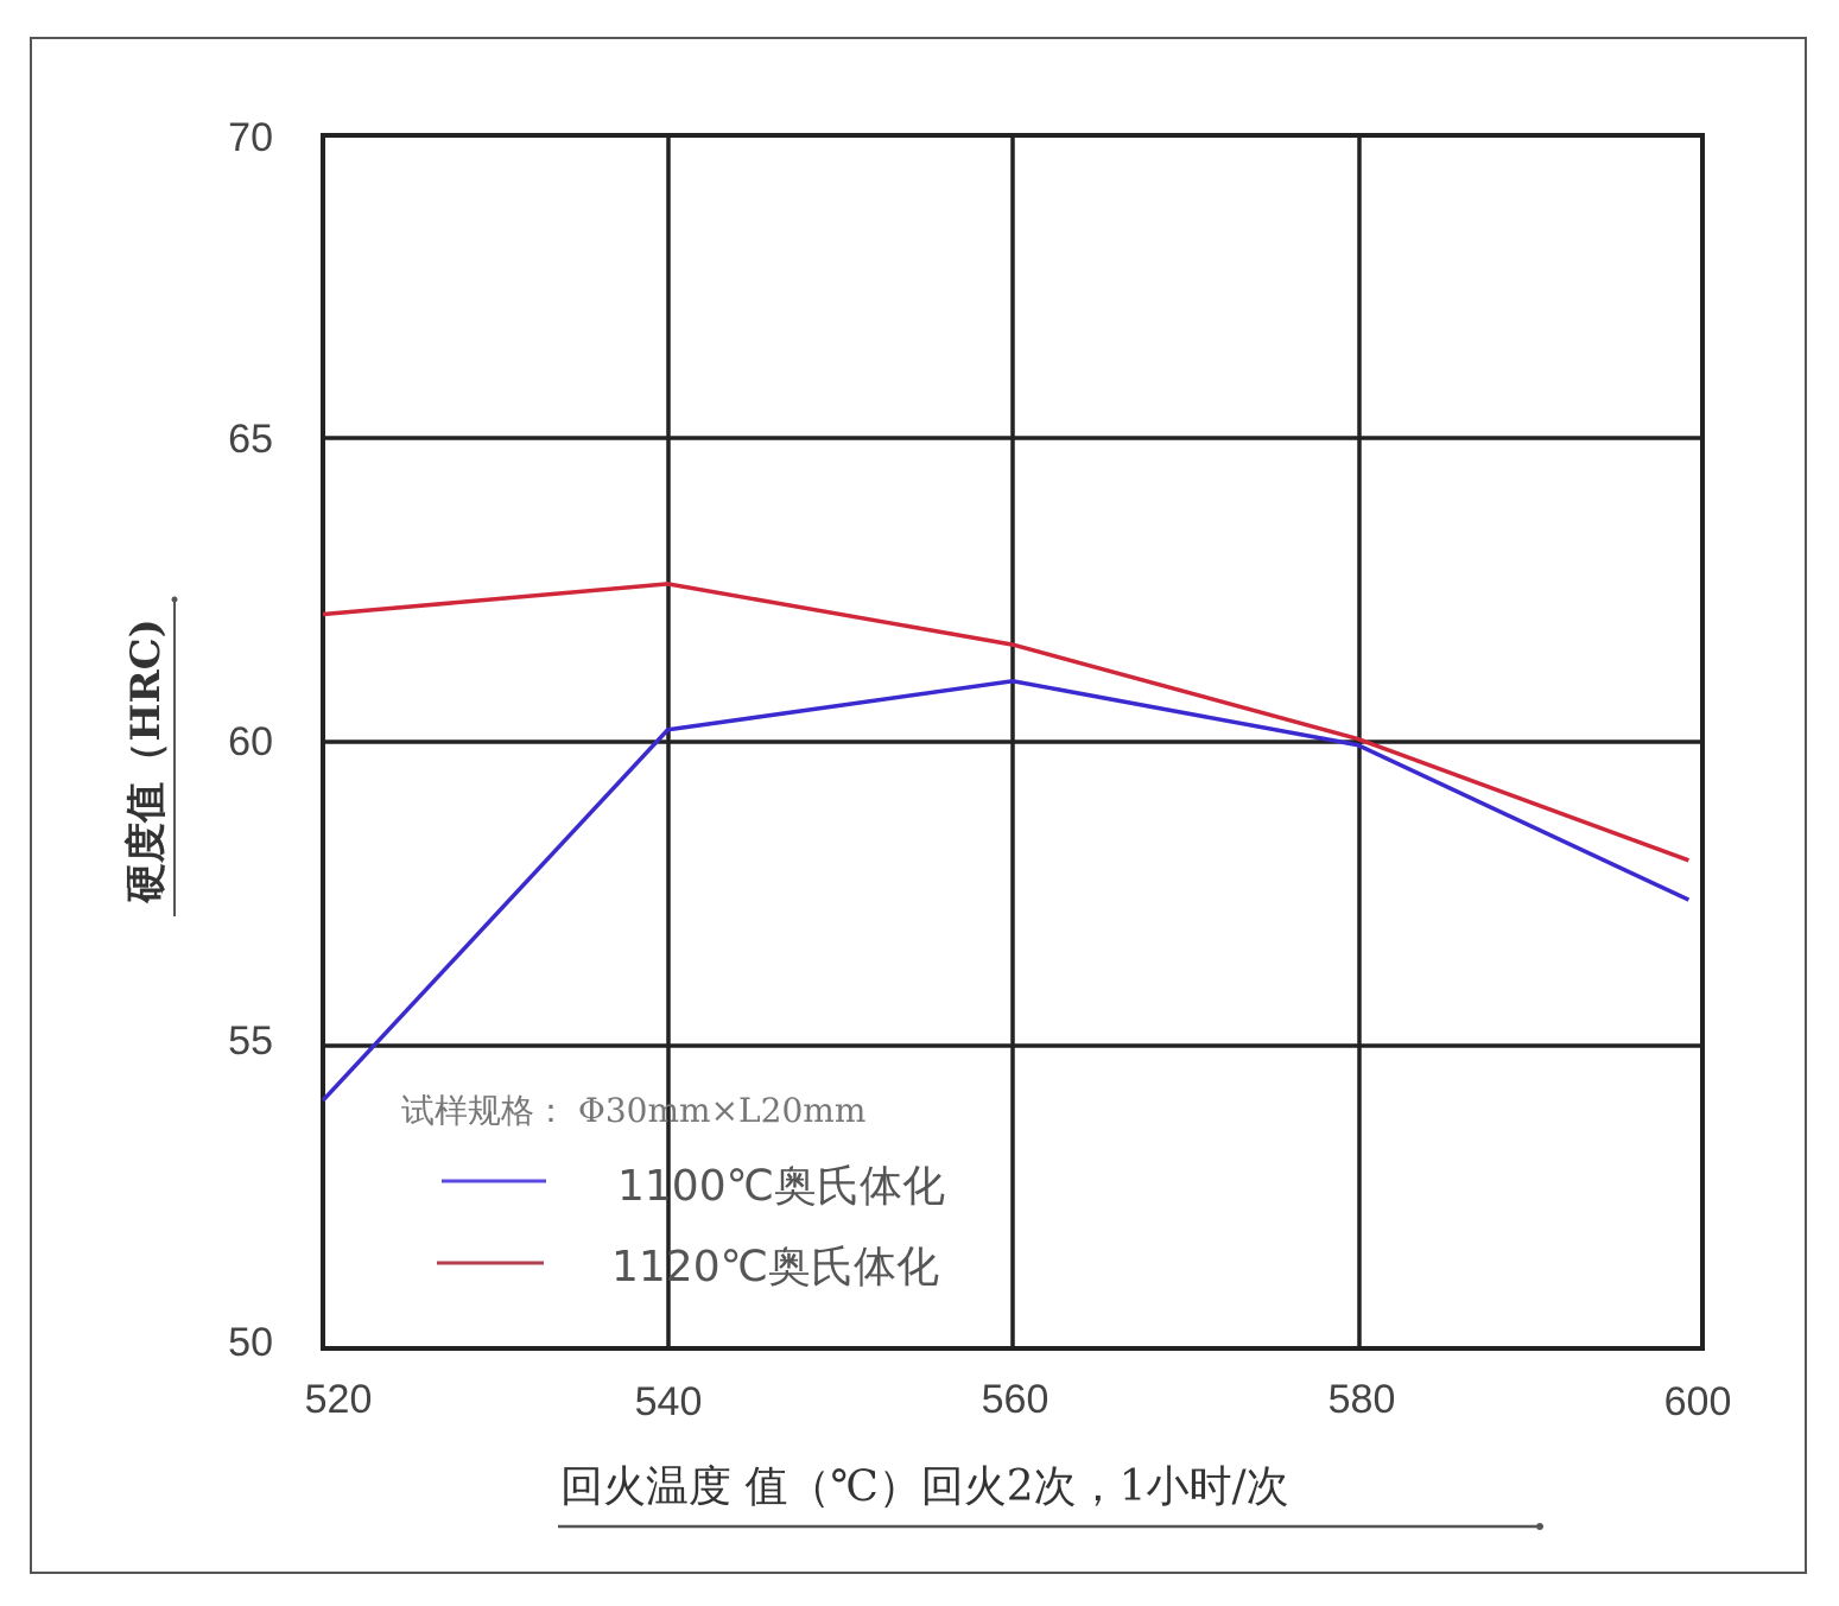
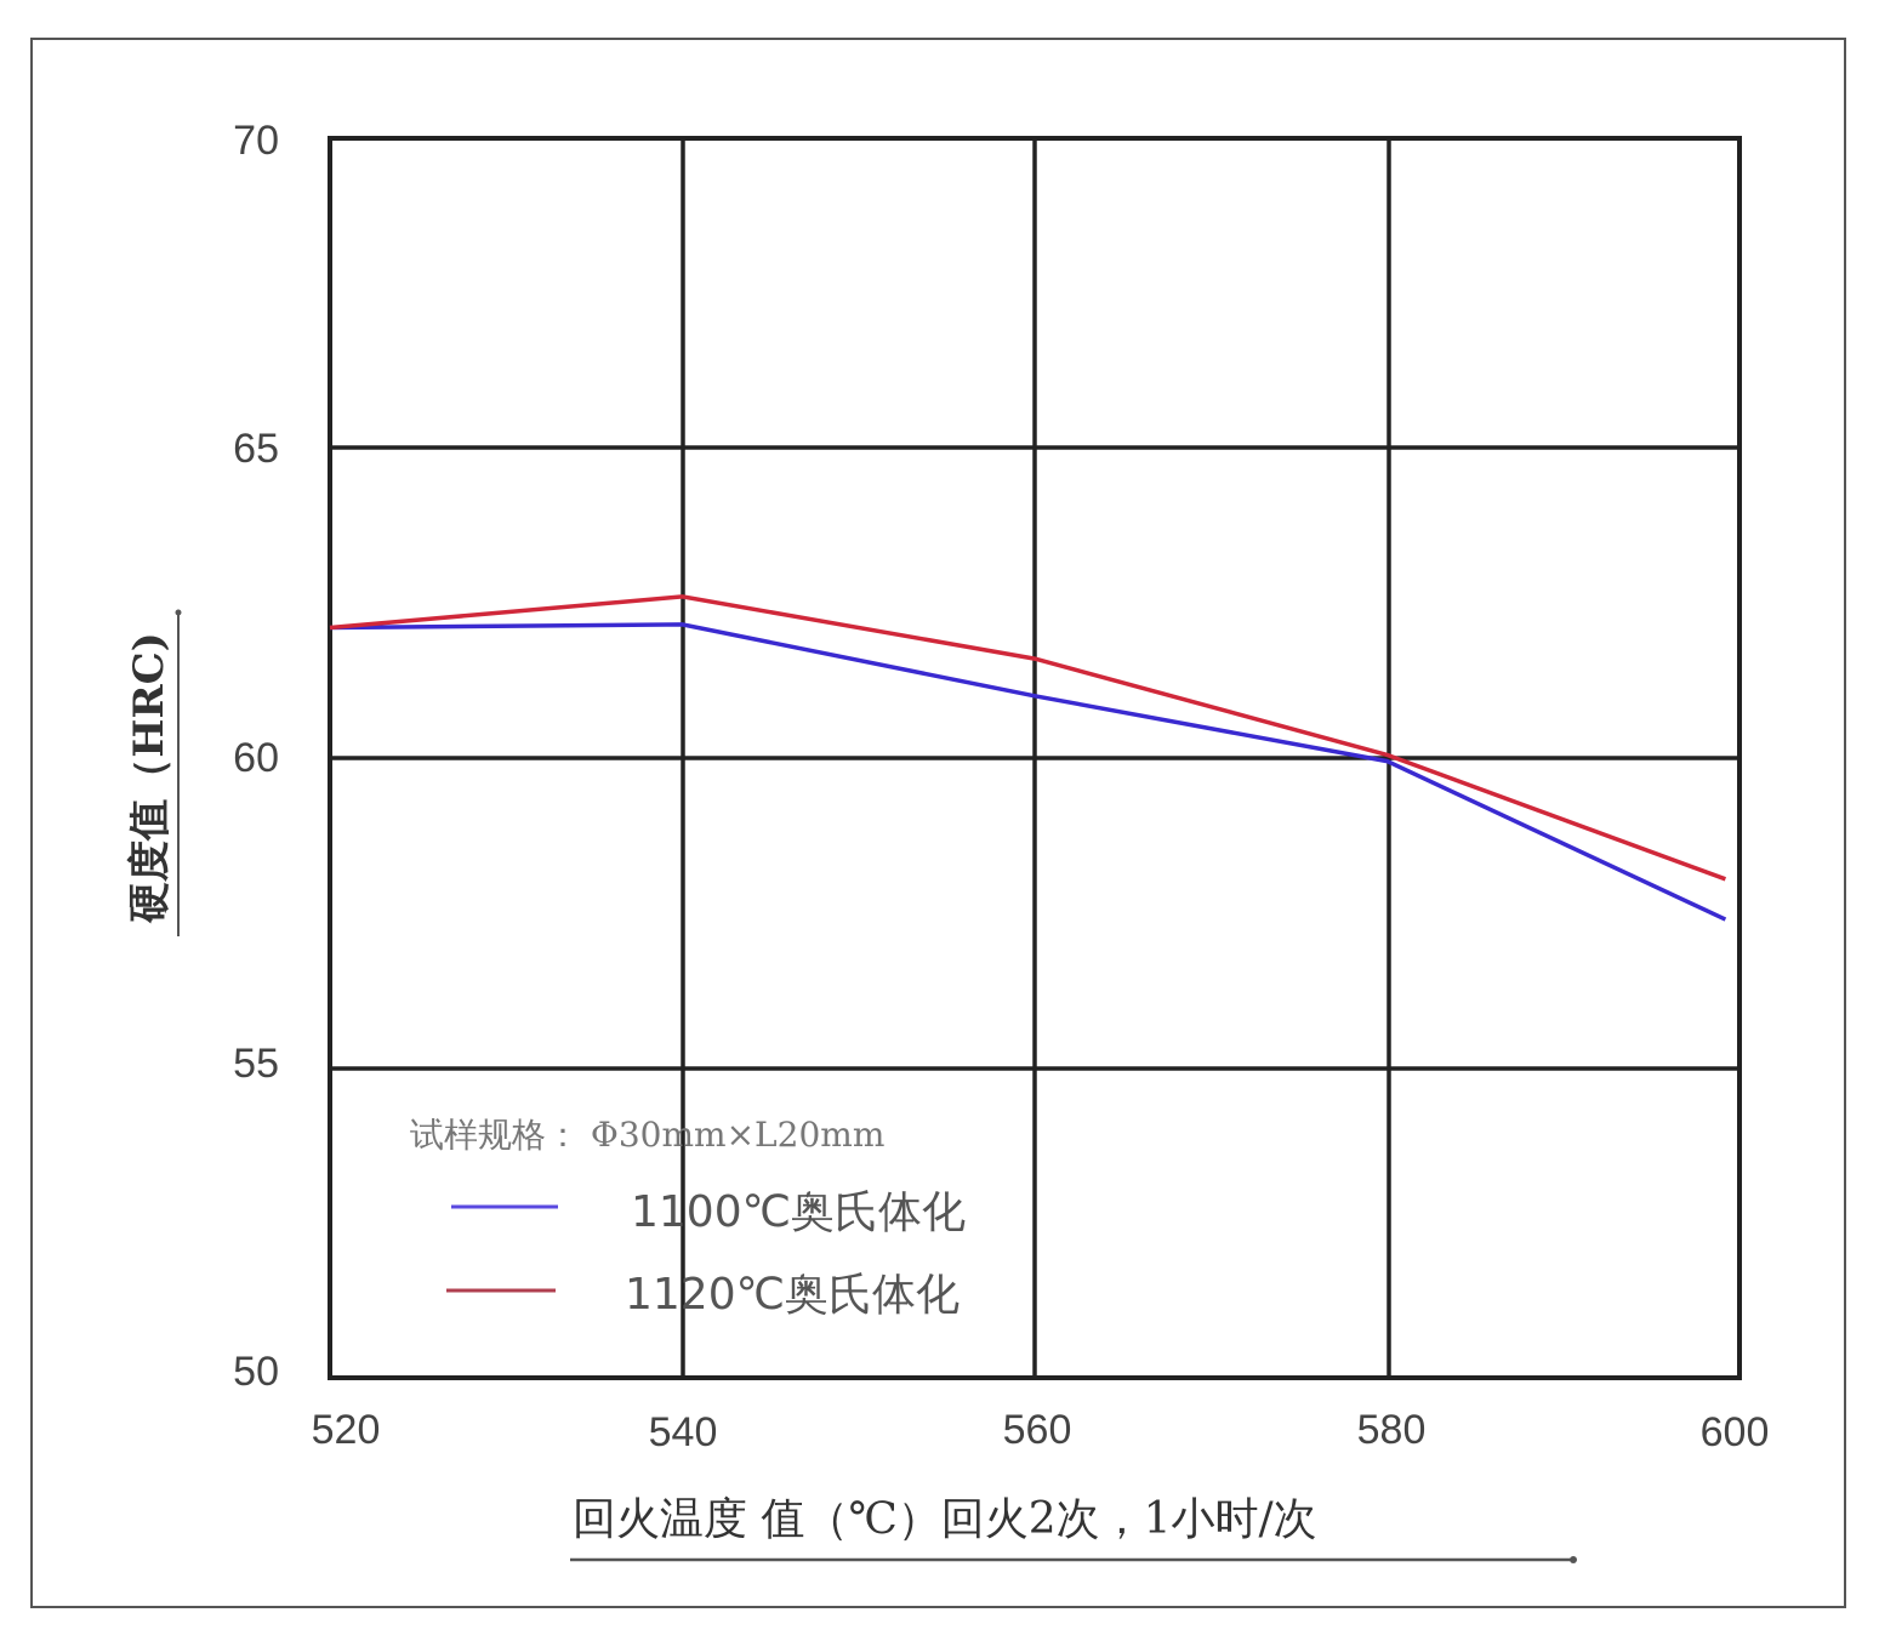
1100℃奥氏体化/520: 54.1 -> 62.1
1100℃奥氏体化/540: 60.2 -> 62.1
